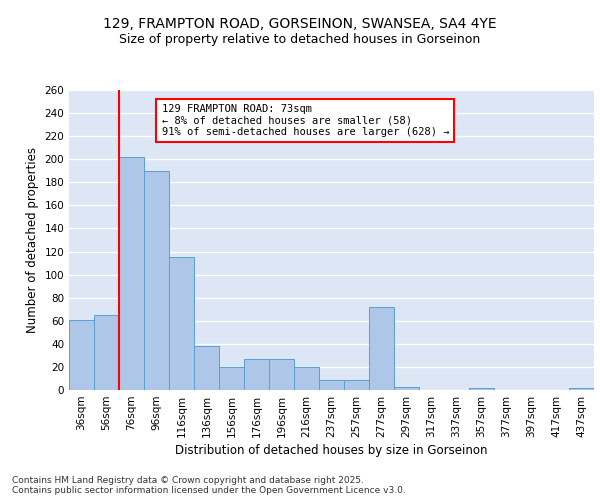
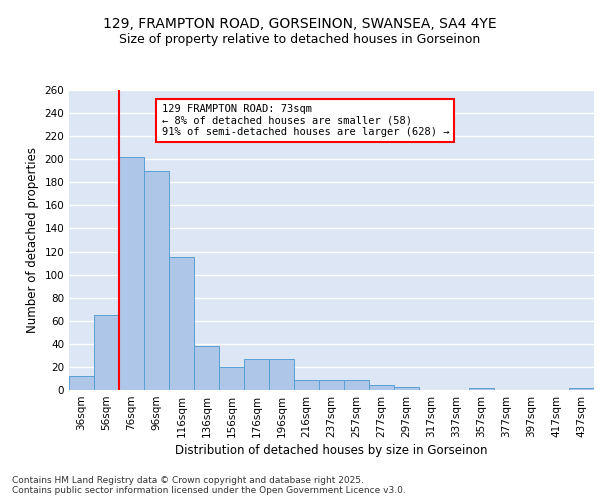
36sqm: 61 -> 12
216sqm: 20 -> 9
277sqm: 72 -> 4
